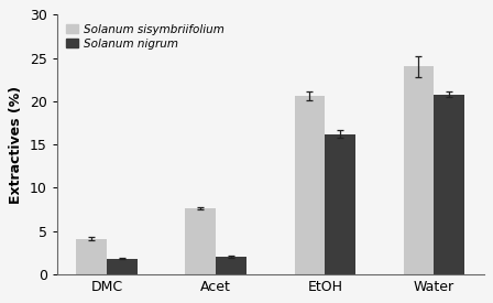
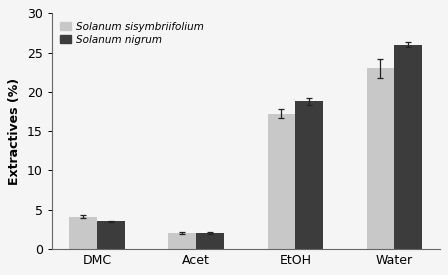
Solanum nigrum/DMC: 1.8 -> 3.5
Solanum sisymbriifolium/Acet: 7.6 -> 2.0
Solanum sisymbriifolium/EtOH: 20.6 -> 17.2
Solanum nigrum/EtOH: 16.2 -> 18.8
Solanum sisymbriifolium/Water: 24.0 -> 23.0
Solanum nigrum/Water: 20.8 -> 26.0
